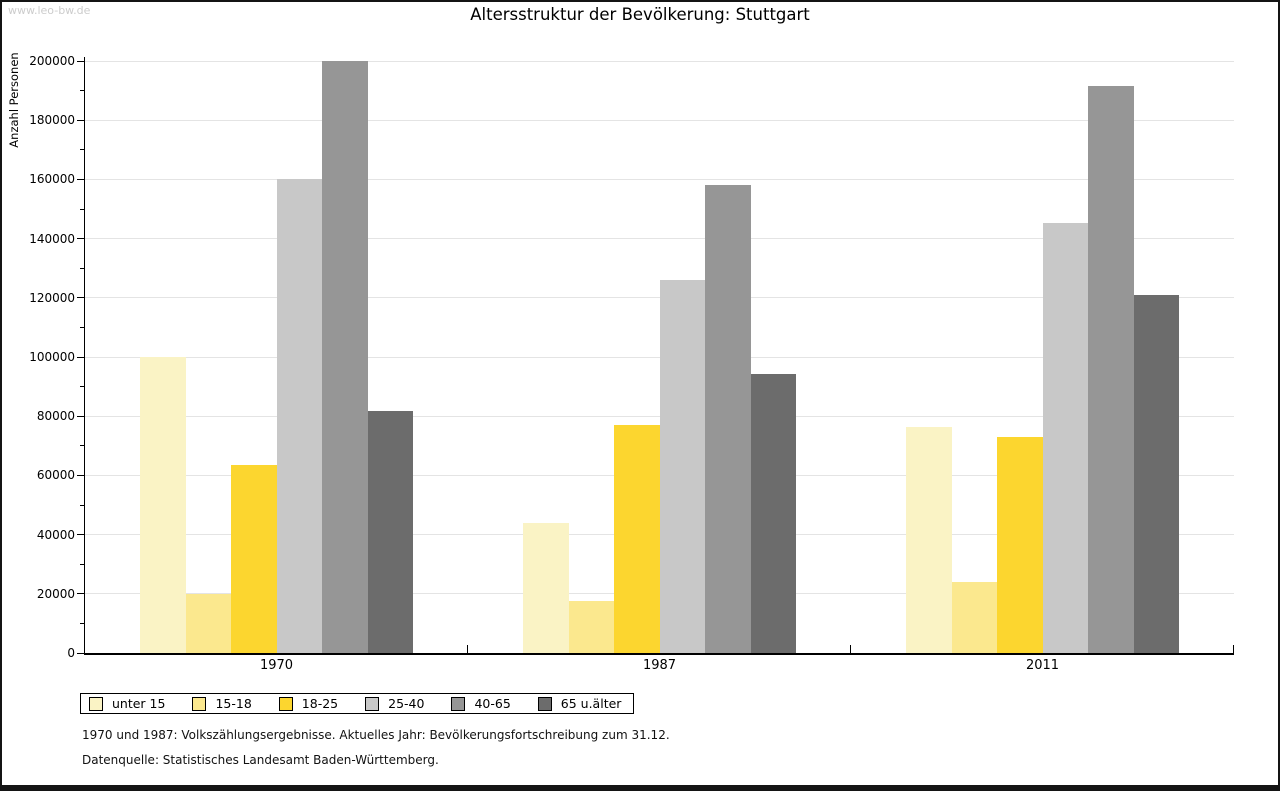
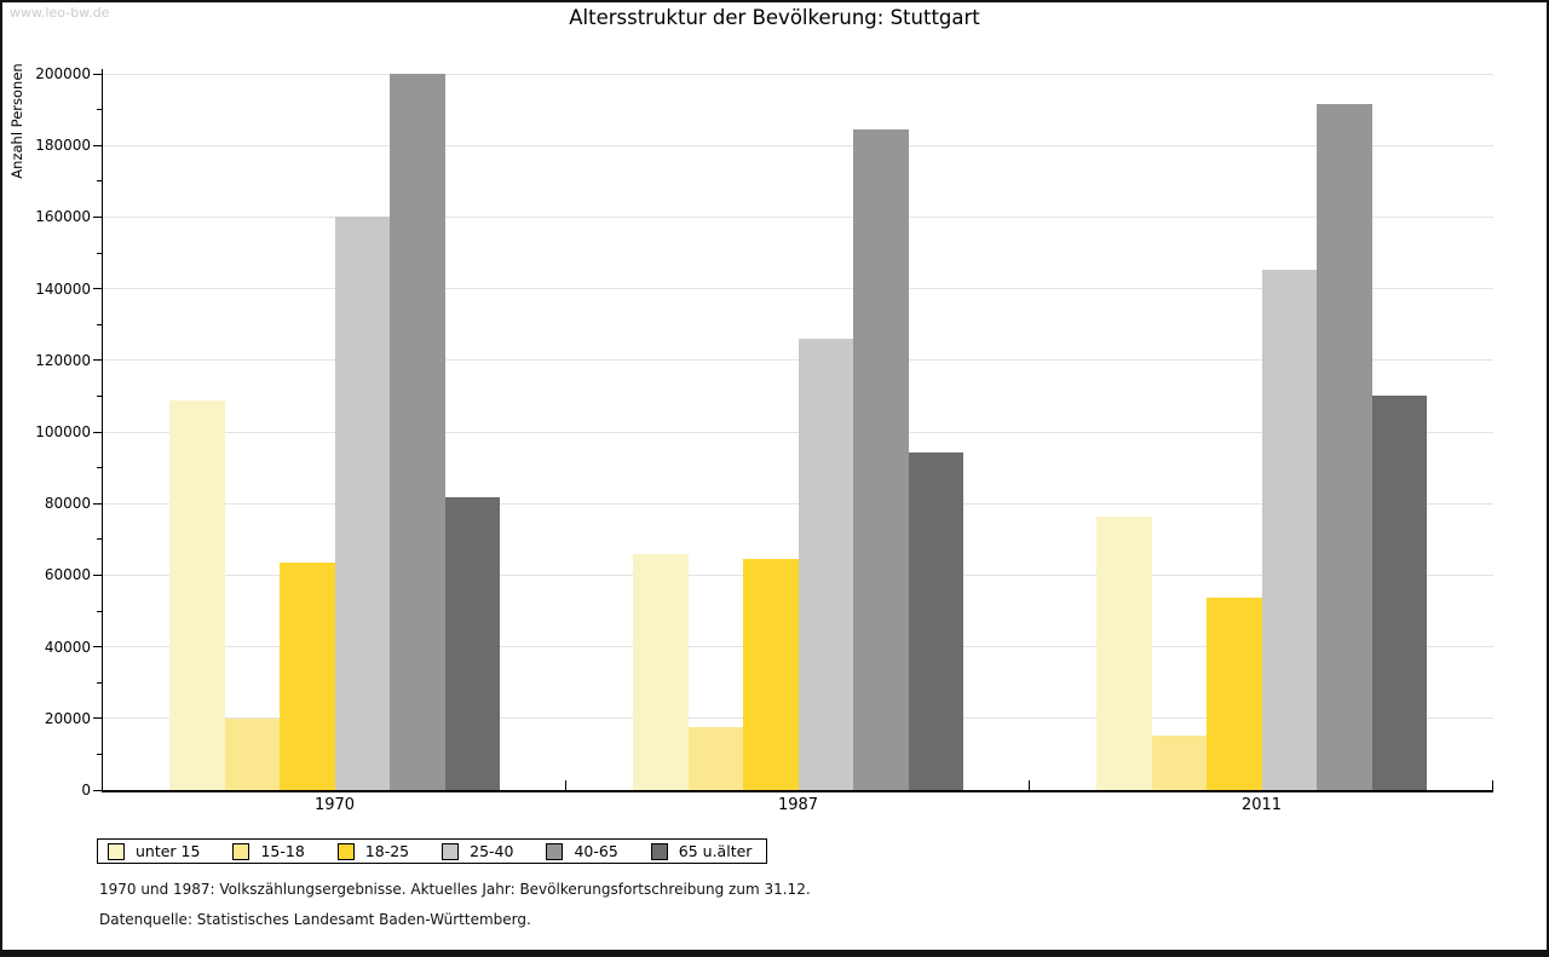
unter 15/1970: 100000 -> 109000
unter 15/1987: 44000 -> 66000
18-25/1987: 77000 -> 65000
40-65/1987: 158000 -> 184000
15-18/2011: 24000 -> 15000
18-25/2011: 73000 -> 54000
65 u.älter/2011: 121000 -> 110000
